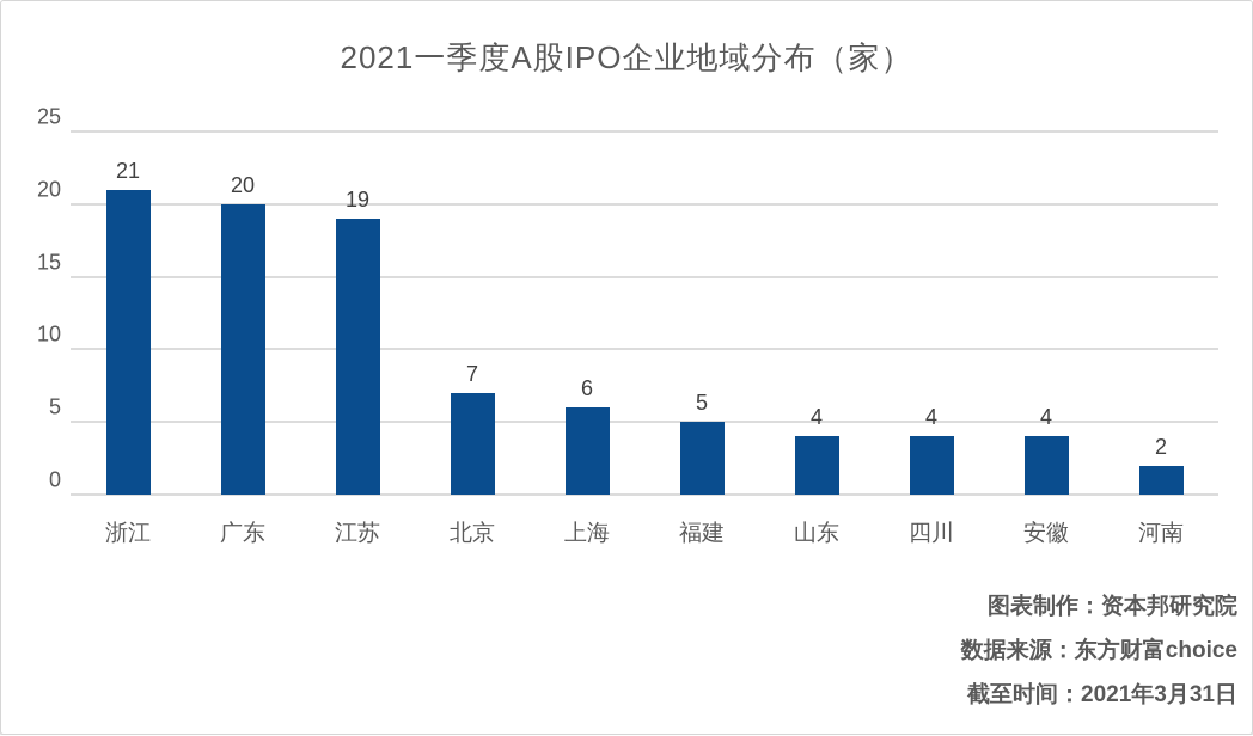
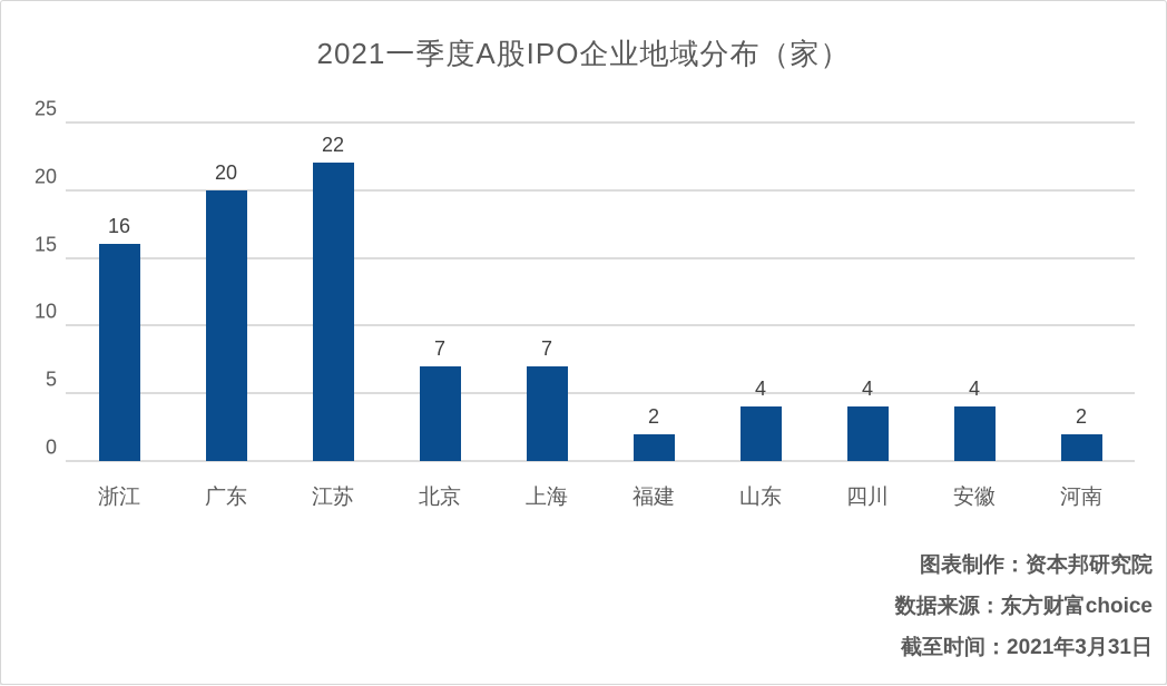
浙江: 21 -> 16
江苏: 19 -> 22
上海: 6 -> 7
福建: 5 -> 2
